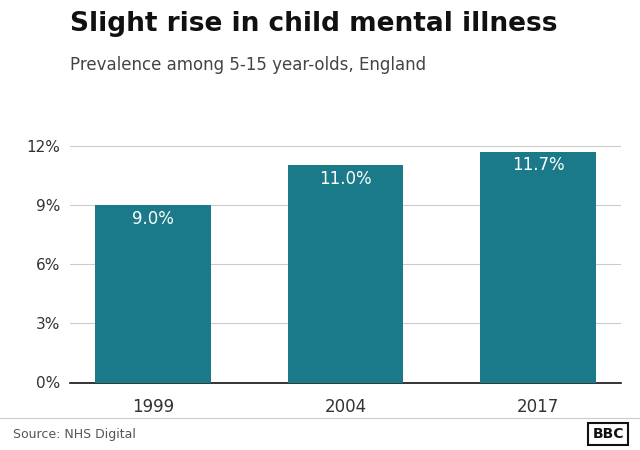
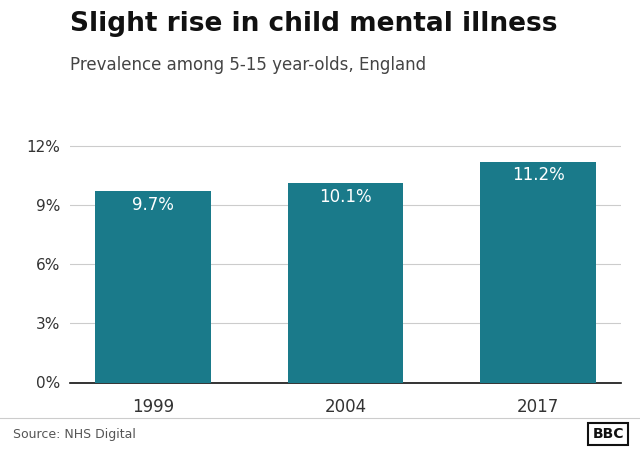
1999: 9.0% -> 9.7%
2004: 11.0% -> 10.1%
2017: 11.7% -> 11.2%
